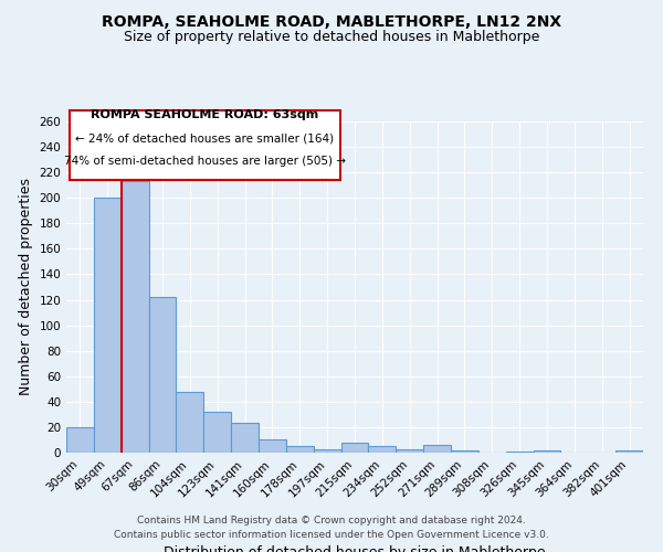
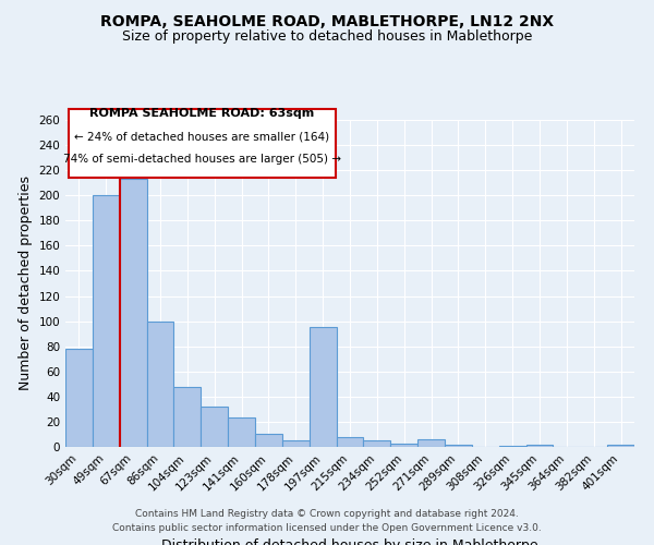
30sqm: 20 -> 78
86sqm: 122 -> 100
197sqm: 3 -> 95
